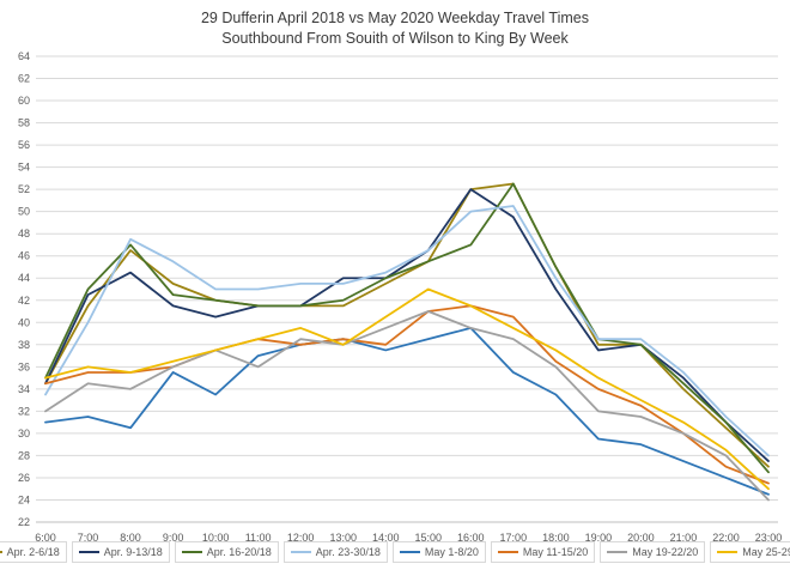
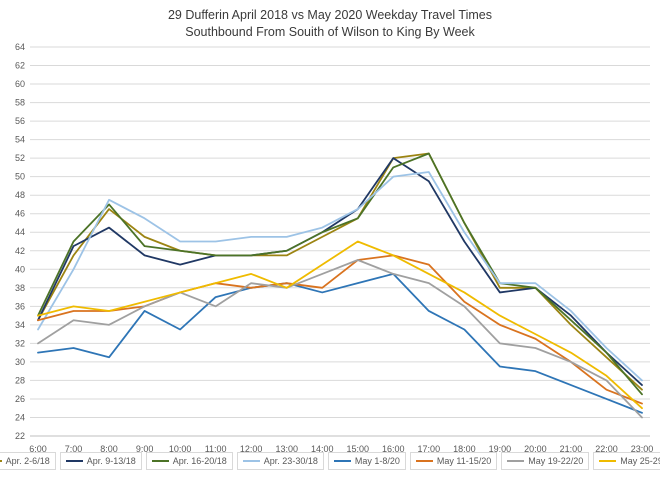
Apr. 9-13/18/13:00: 44 -> 42
Apr. 16-20/18/16:00: 47 -> 51
